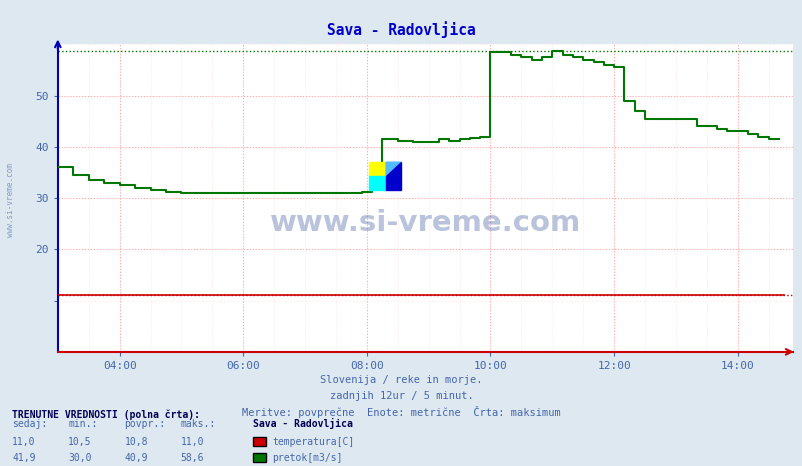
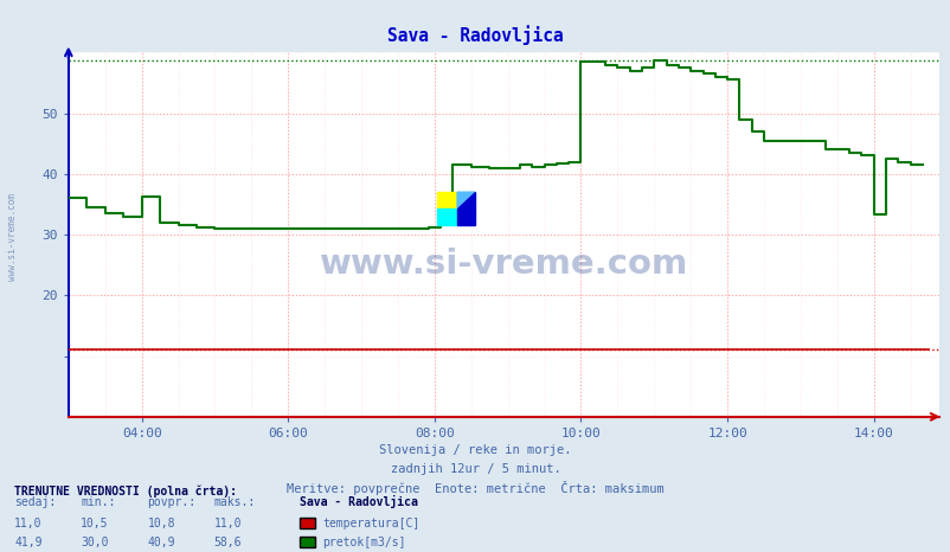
04:00: 32.5 -> 36.2
14:00: 43.0 -> 33.4
